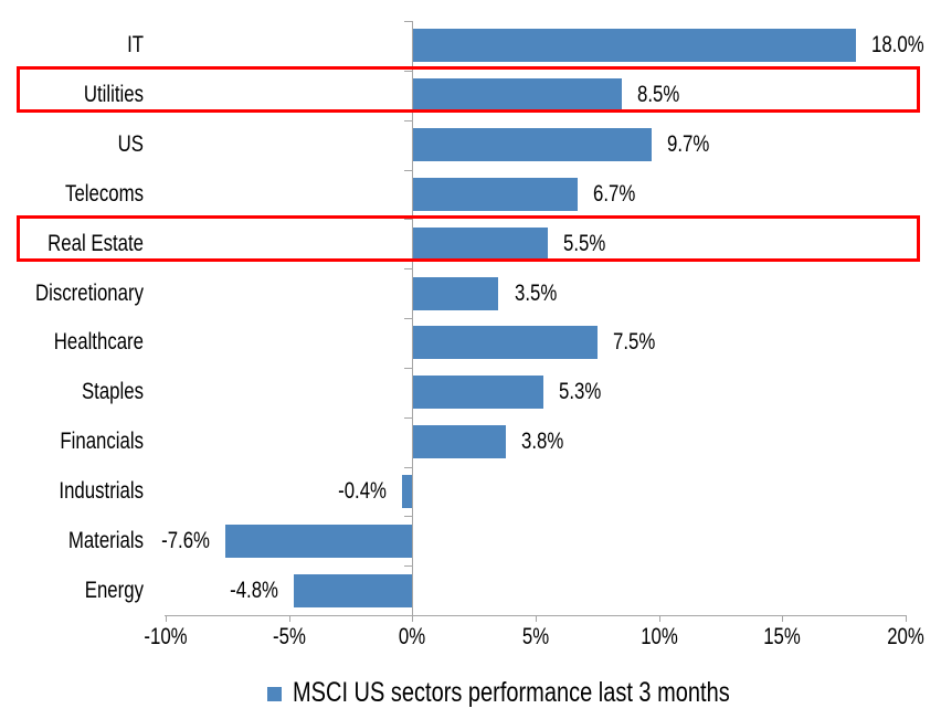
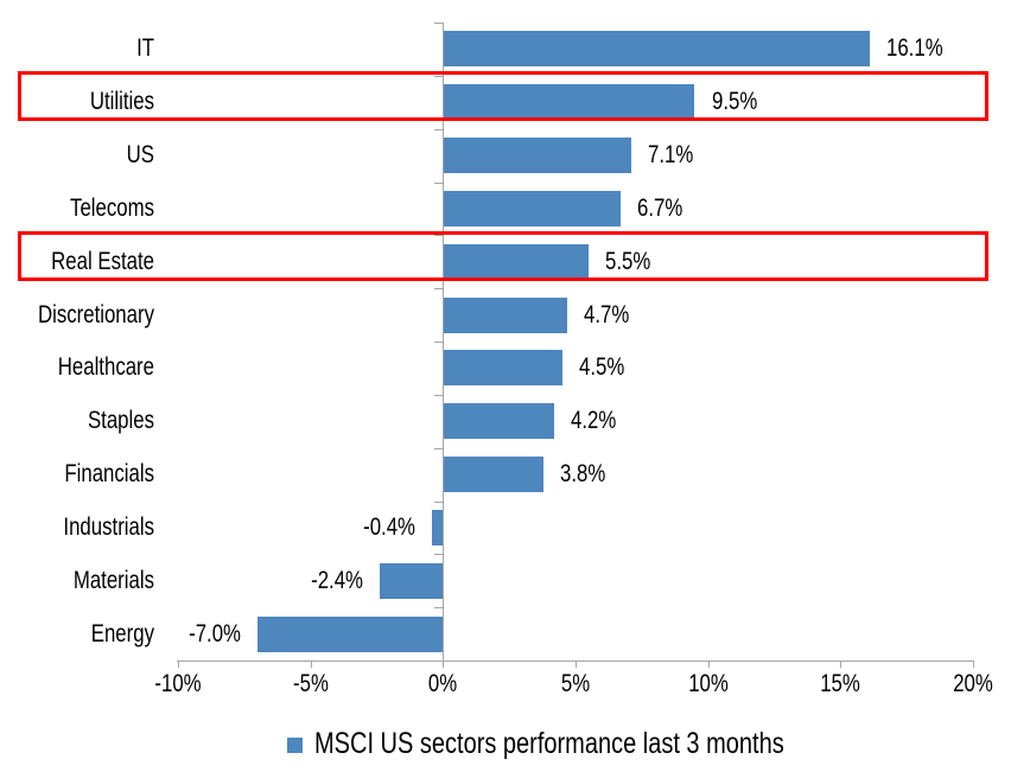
IT: 18.0% -> 16.1%
Utilities: 8.5% -> 9.5%
US: 9.7% -> 7.1%
Discretionary: 3.5% -> 4.7%
Healthcare: 7.5% -> 4.5%
Staples: 5.3% -> 4.2%
Materials: -7.6% -> -2.4%
Energy: -4.8% -> -7.0%
